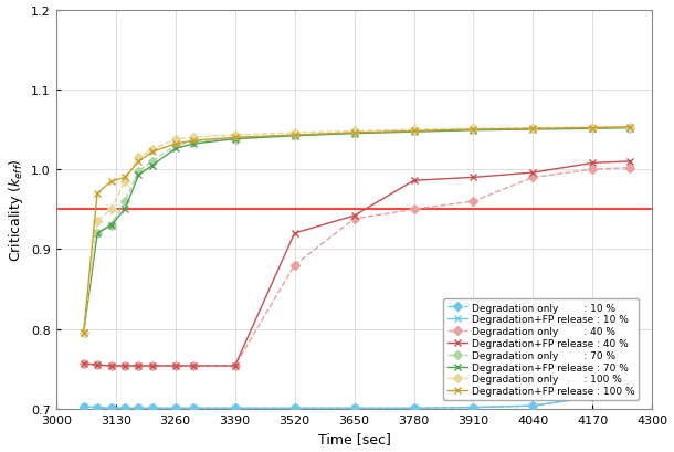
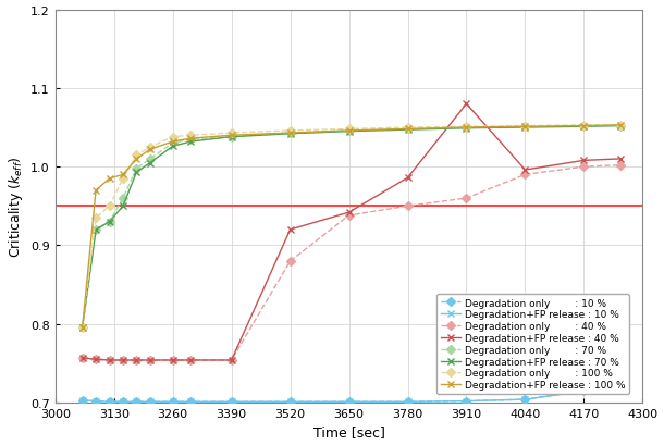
Degradation+FP release : 40 %/3910: 0.990 -> 1.080
